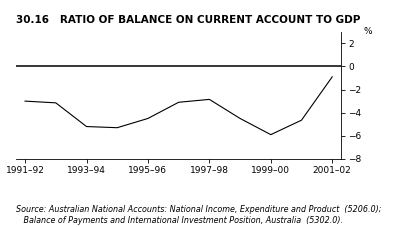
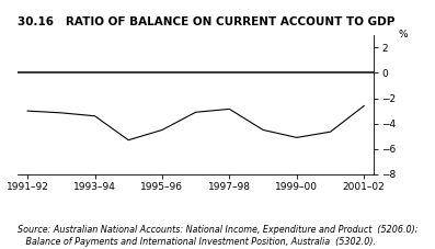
1993–94: -5.2 -> -3.4
1999–00: -5.9 -> -5.1
2001–02: -0.9 -> -2.6
